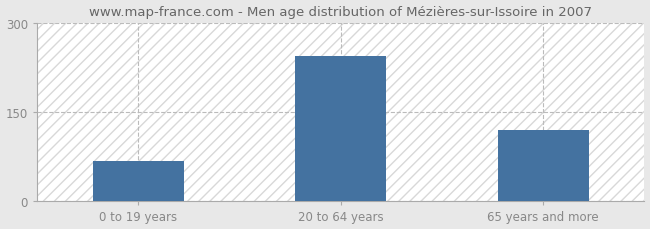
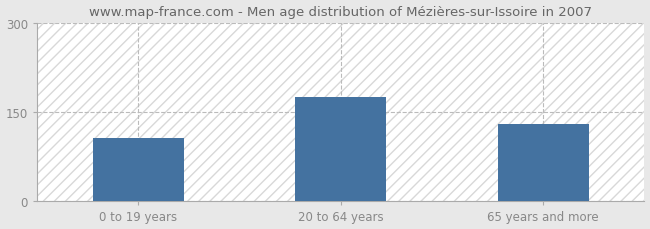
0 to 19 years: 68 -> 107
20 to 64 years: 244 -> 175
65 years and more: 120 -> 130
